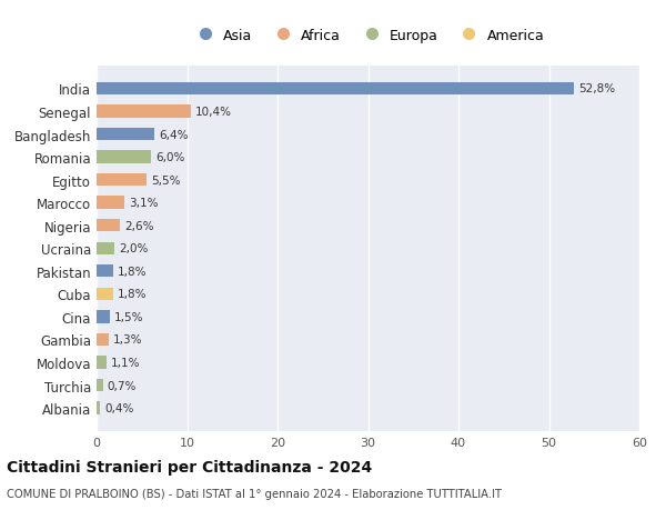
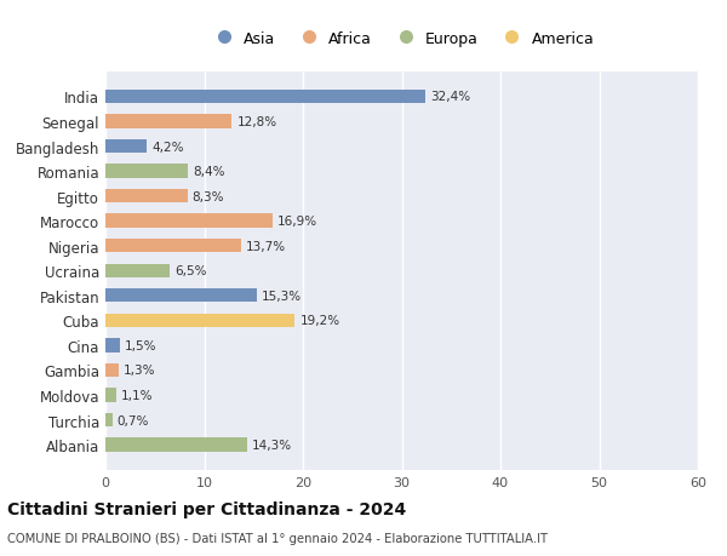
India: 52,8% -> 32,4%
Senegal: 10,4% -> 12,8%
Bangladesh: 6,4% -> 4,2%
Romania: 6,0% -> 8,4%
Egitto: 5,5% -> 8,3%
Marocco: 3,1% -> 16,9%
Nigeria: 2,6% -> 13,7%
Ucraina: 2,0% -> 6,5%
Pakistan: 1,8% -> 15,3%
Cuba: 1,8% -> 19,2%
Albania: 0,4% -> 14,3%
